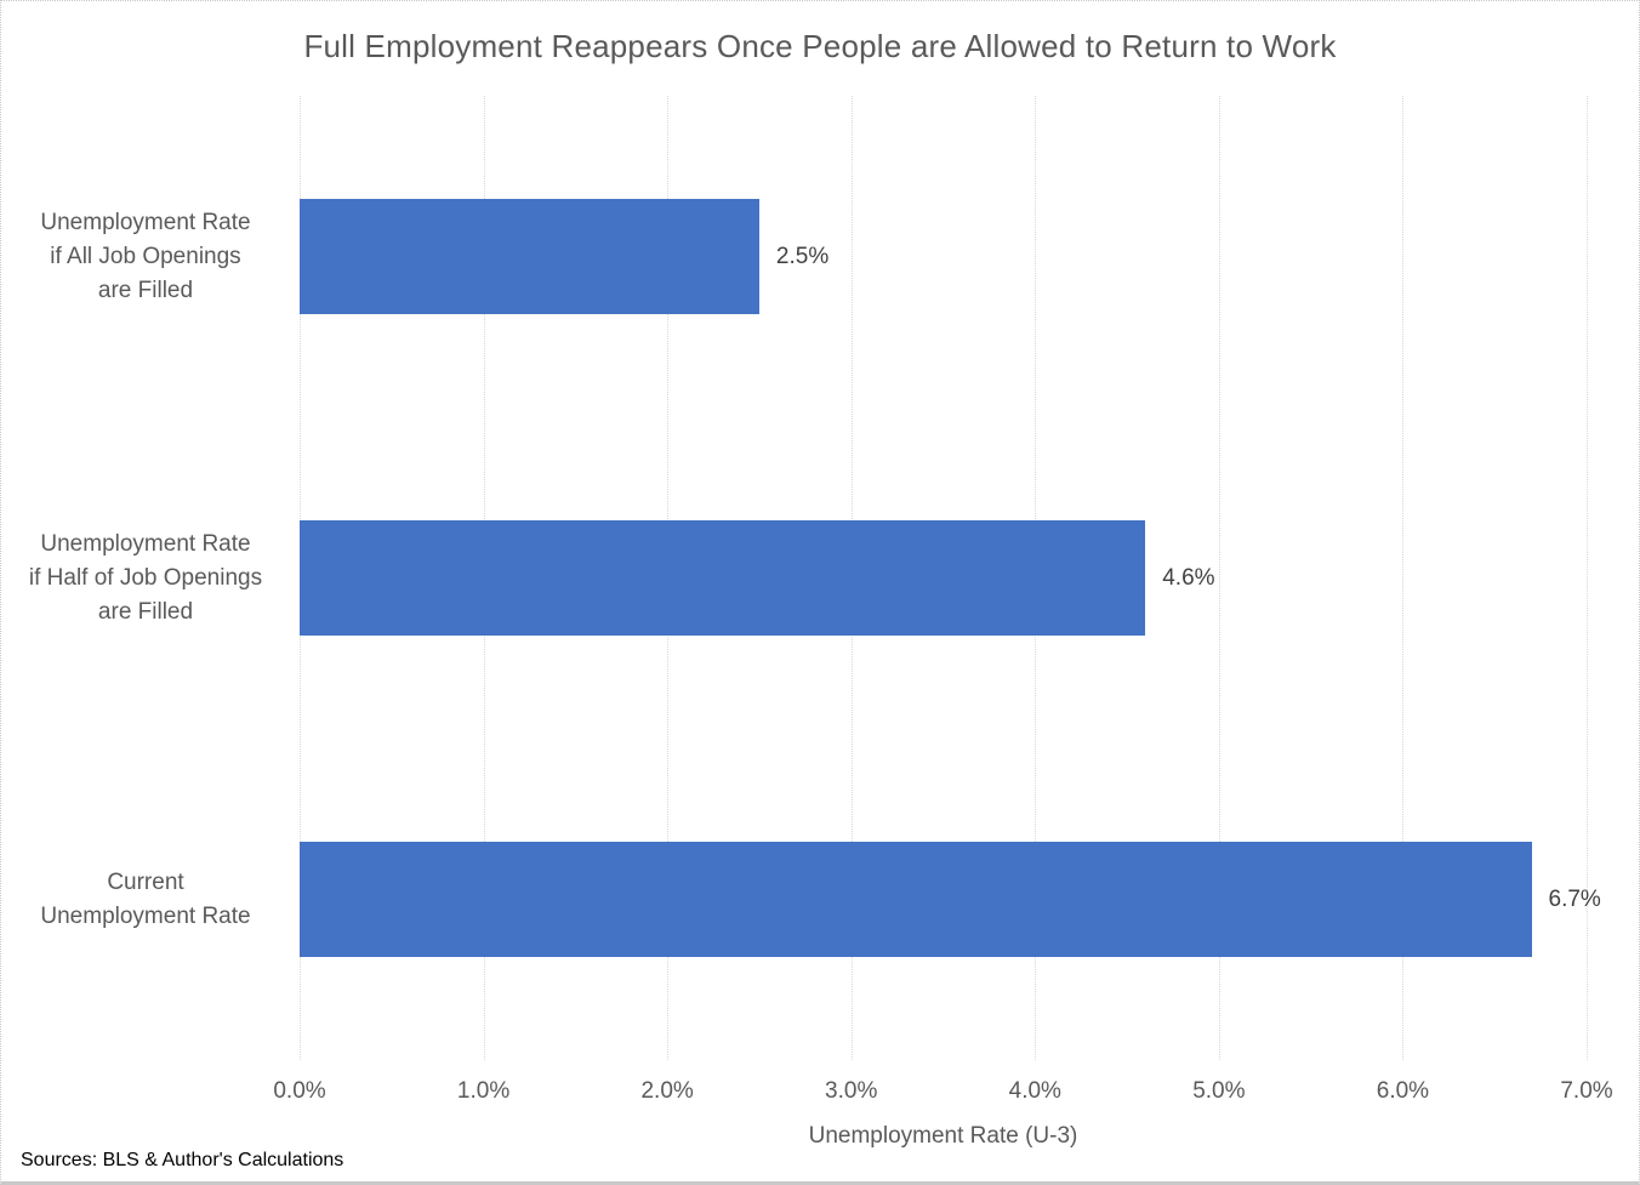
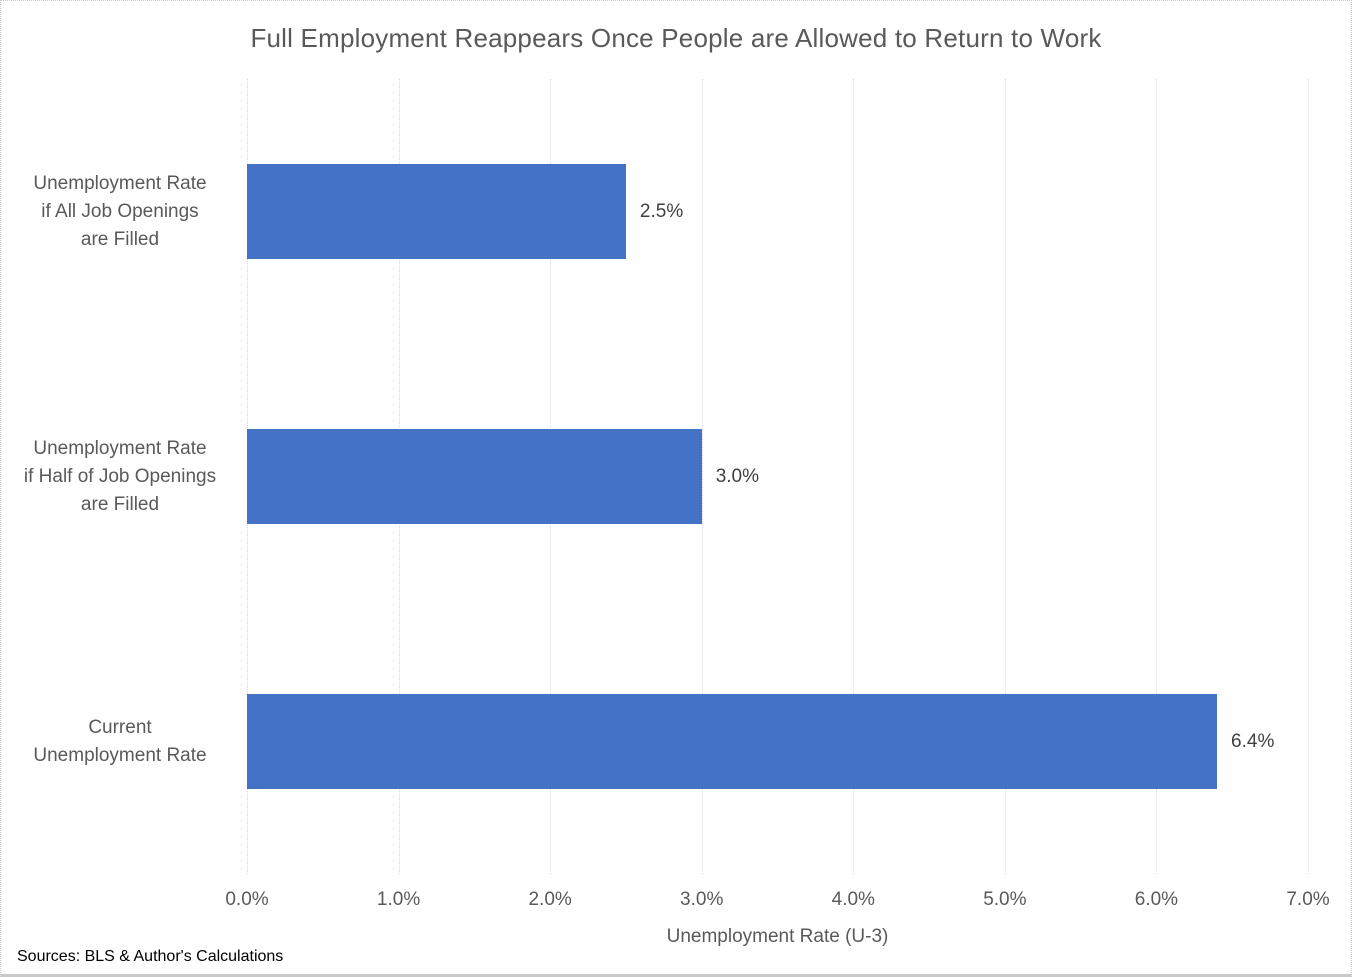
Unemployment Rate if Half of Job Openings are Filled: 4.6% -> 3.0%
Current Unemployment Rate: 6.7% -> 6.4%
